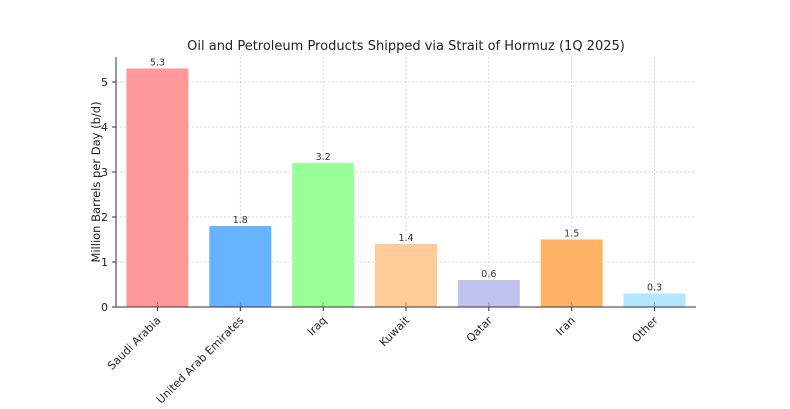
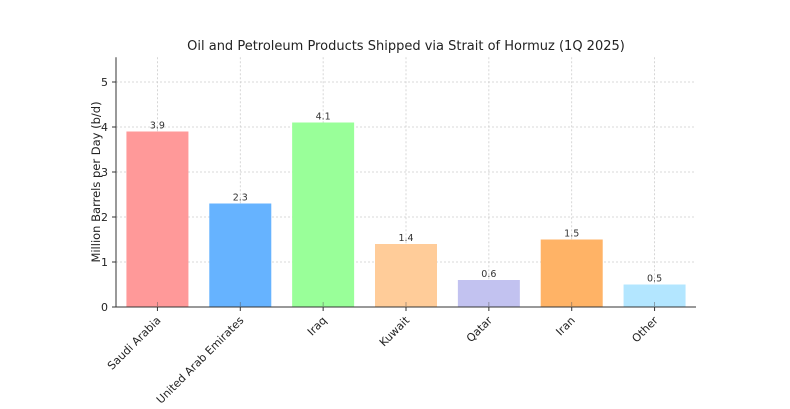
Saudi Arabia: 5.3 -> 3.9
United Arab Emirates: 1.8 -> 2.3
Iraq: 3.2 -> 4.1
Other: 0.3 -> 0.5
